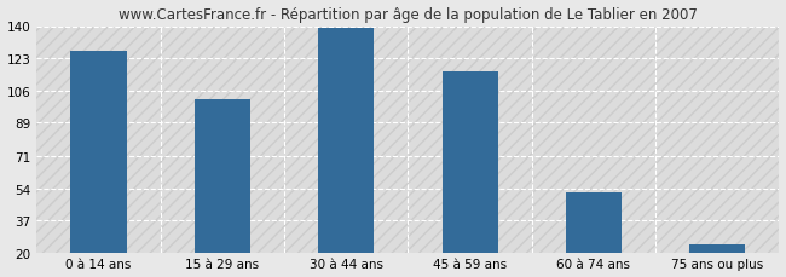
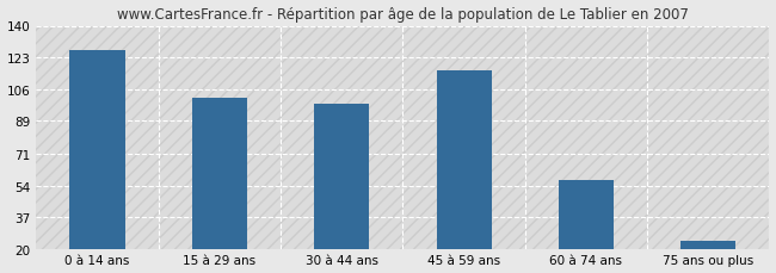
30 à 44 ans: 139 -> 98
60 à 74 ans: 52 -> 57
